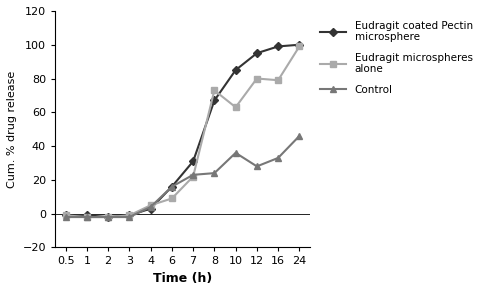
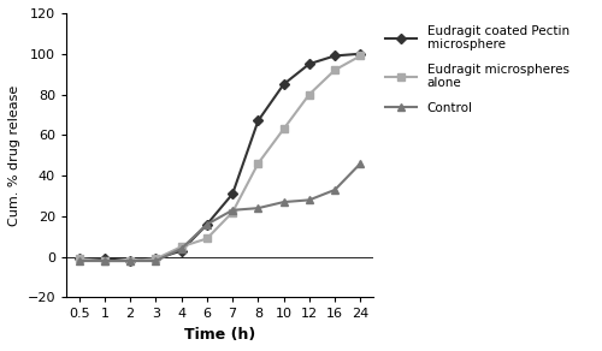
Eudragit microspheres alone/8: 73 -> 46
Control/10: 36 -> 27
Eudragit microspheres alone/16: 79 -> 92
